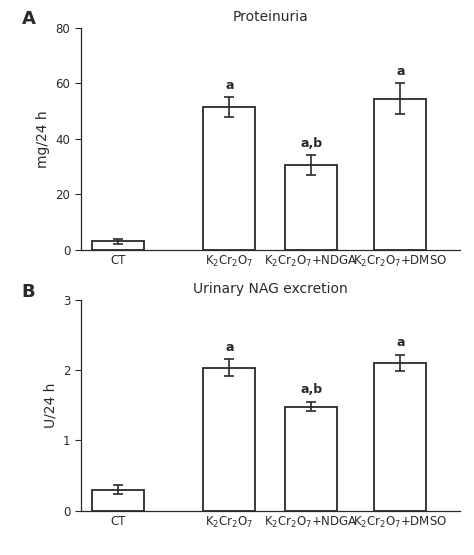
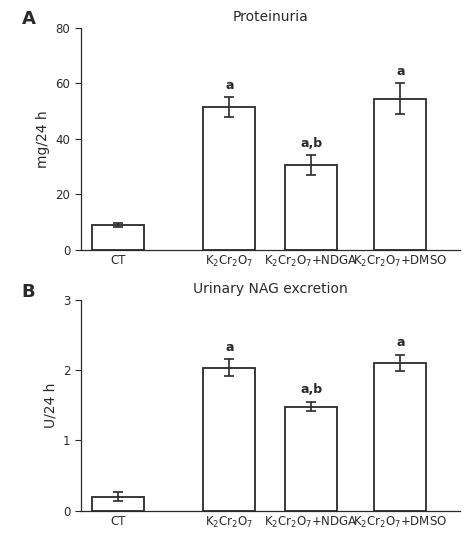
Proteinuria/CT: 3.0 -> 9.0
Urinary NAG excretion/CT: 0.30 -> 0.20
